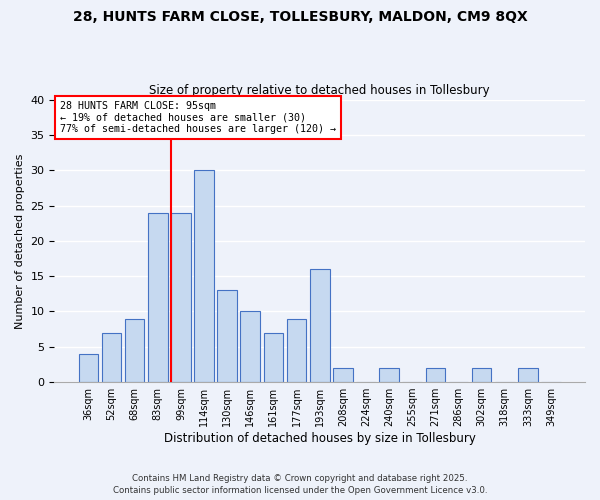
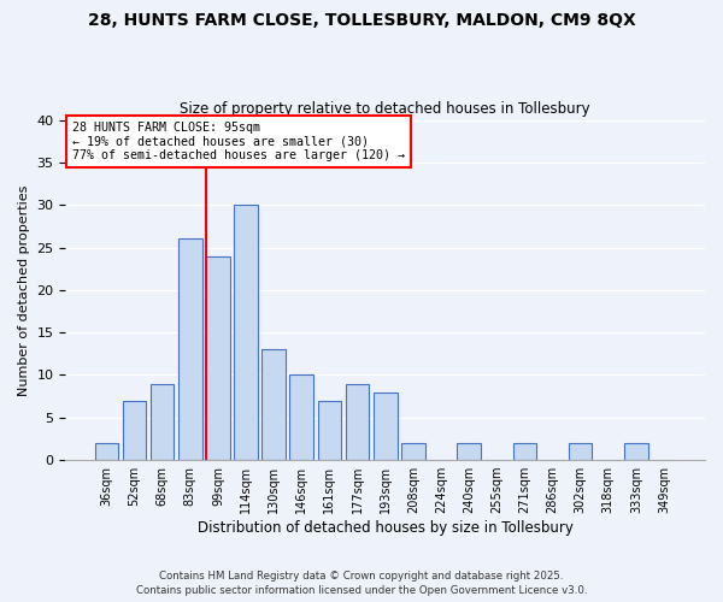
36sqm: 4 -> 2
83sqm: 24 -> 26
193sqm: 16 -> 8
